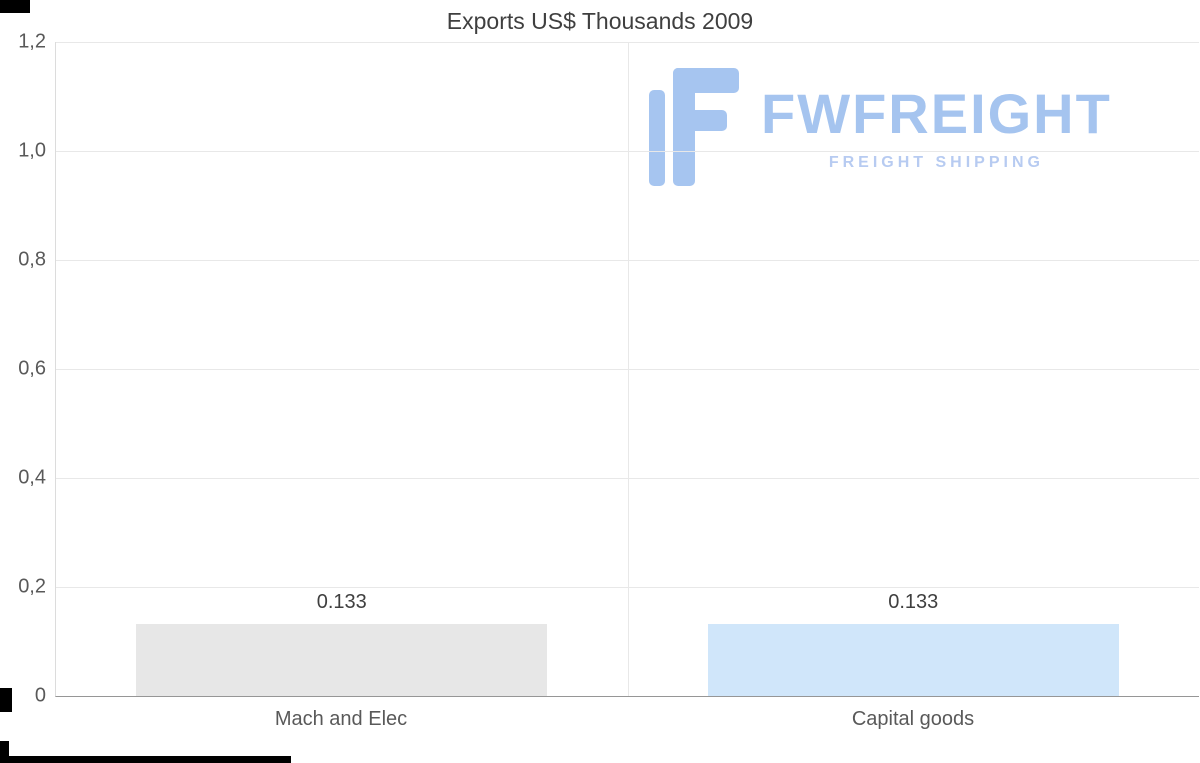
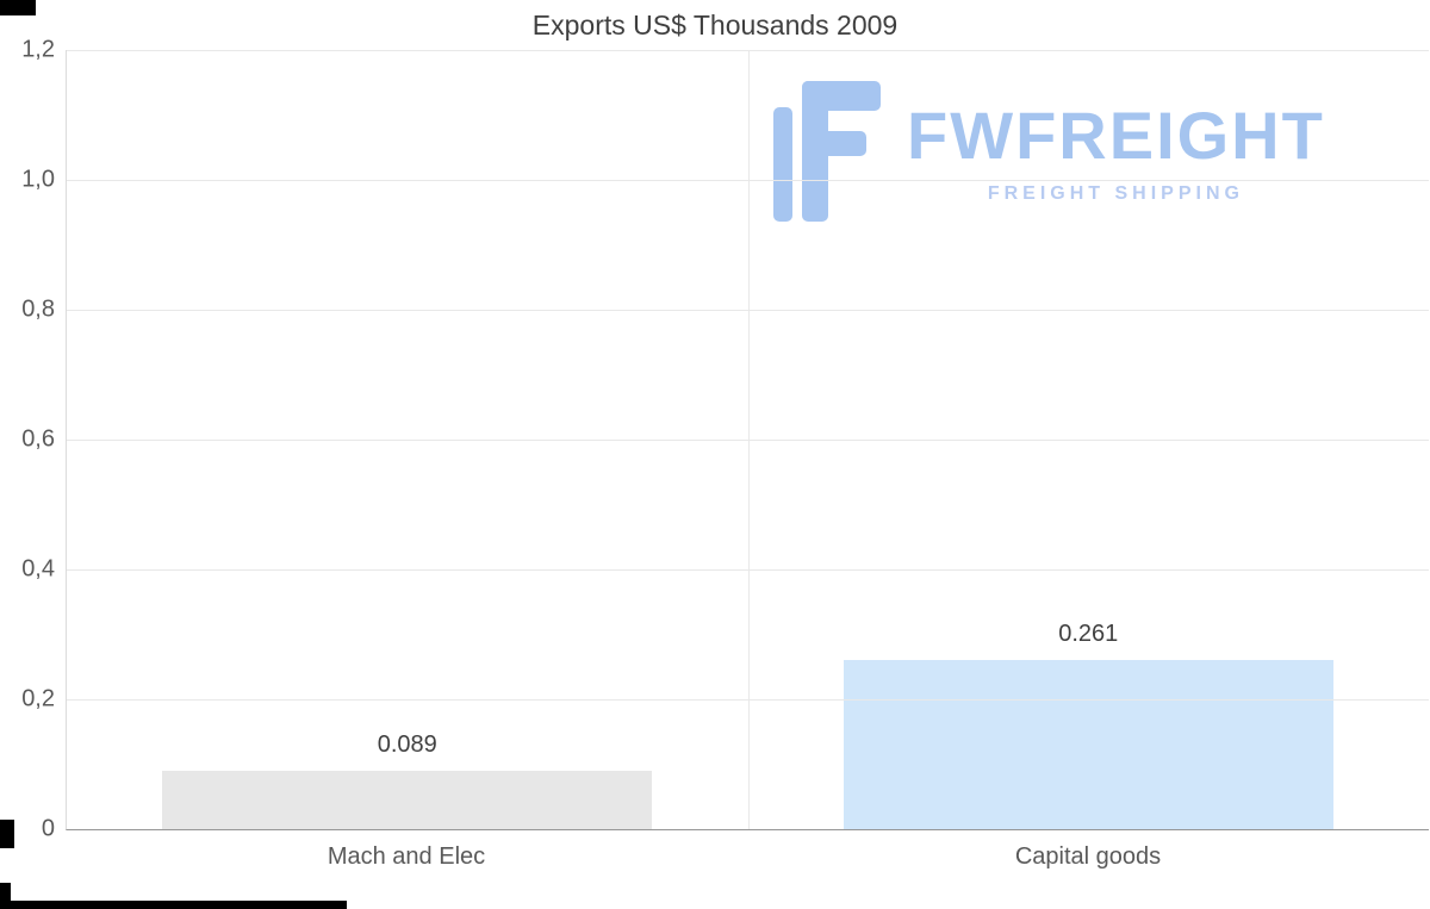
Mach and Elec: 0.133 -> 0.089
Capital goods: 0.133 -> 0.261
